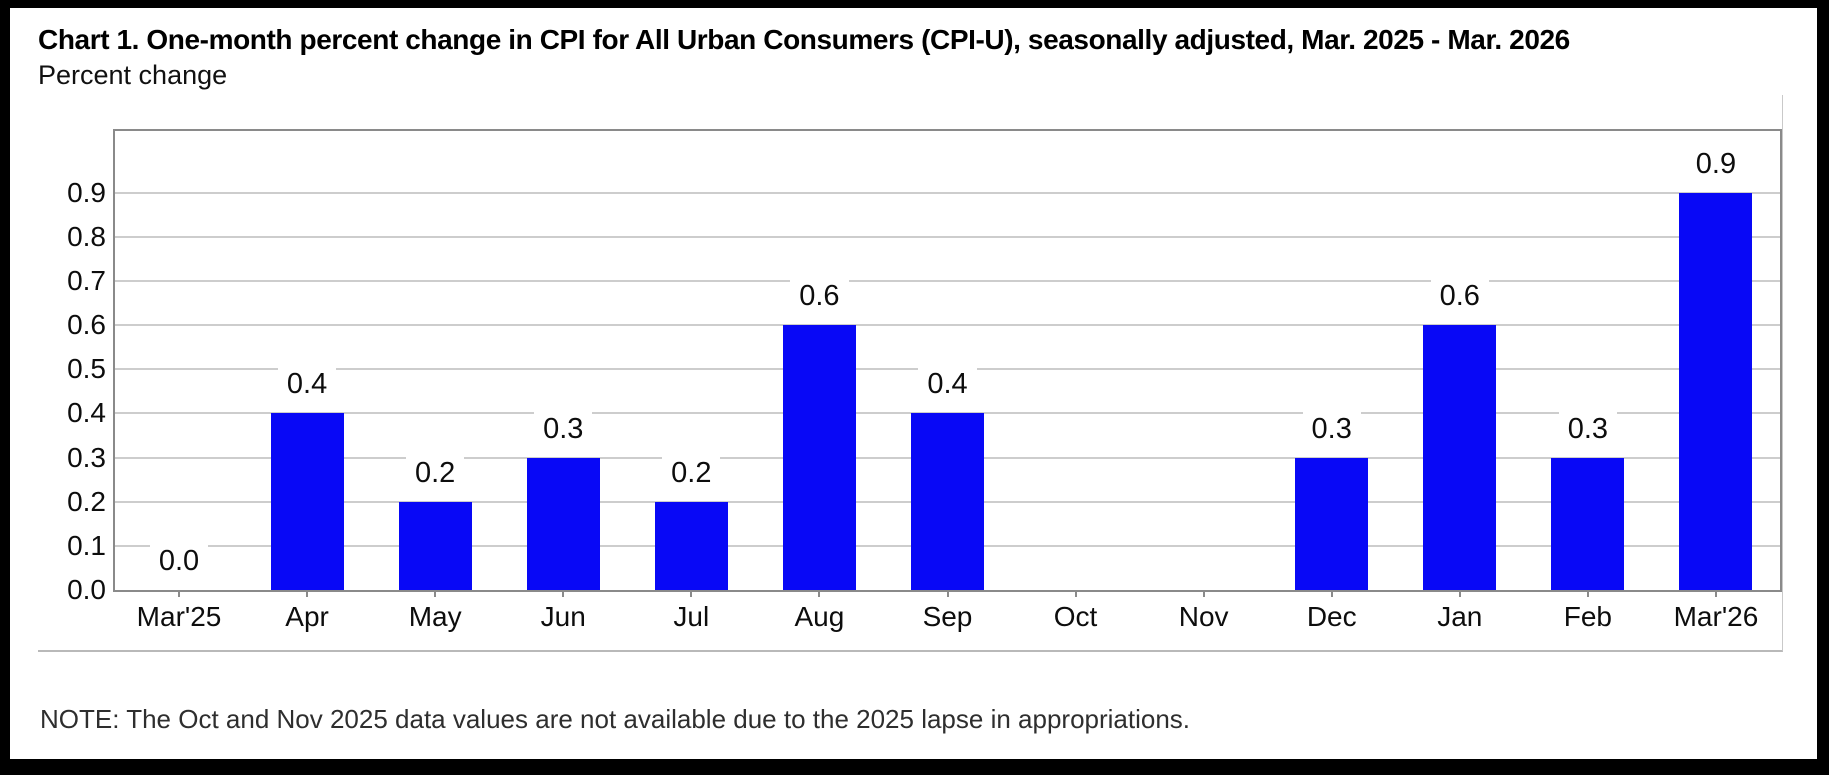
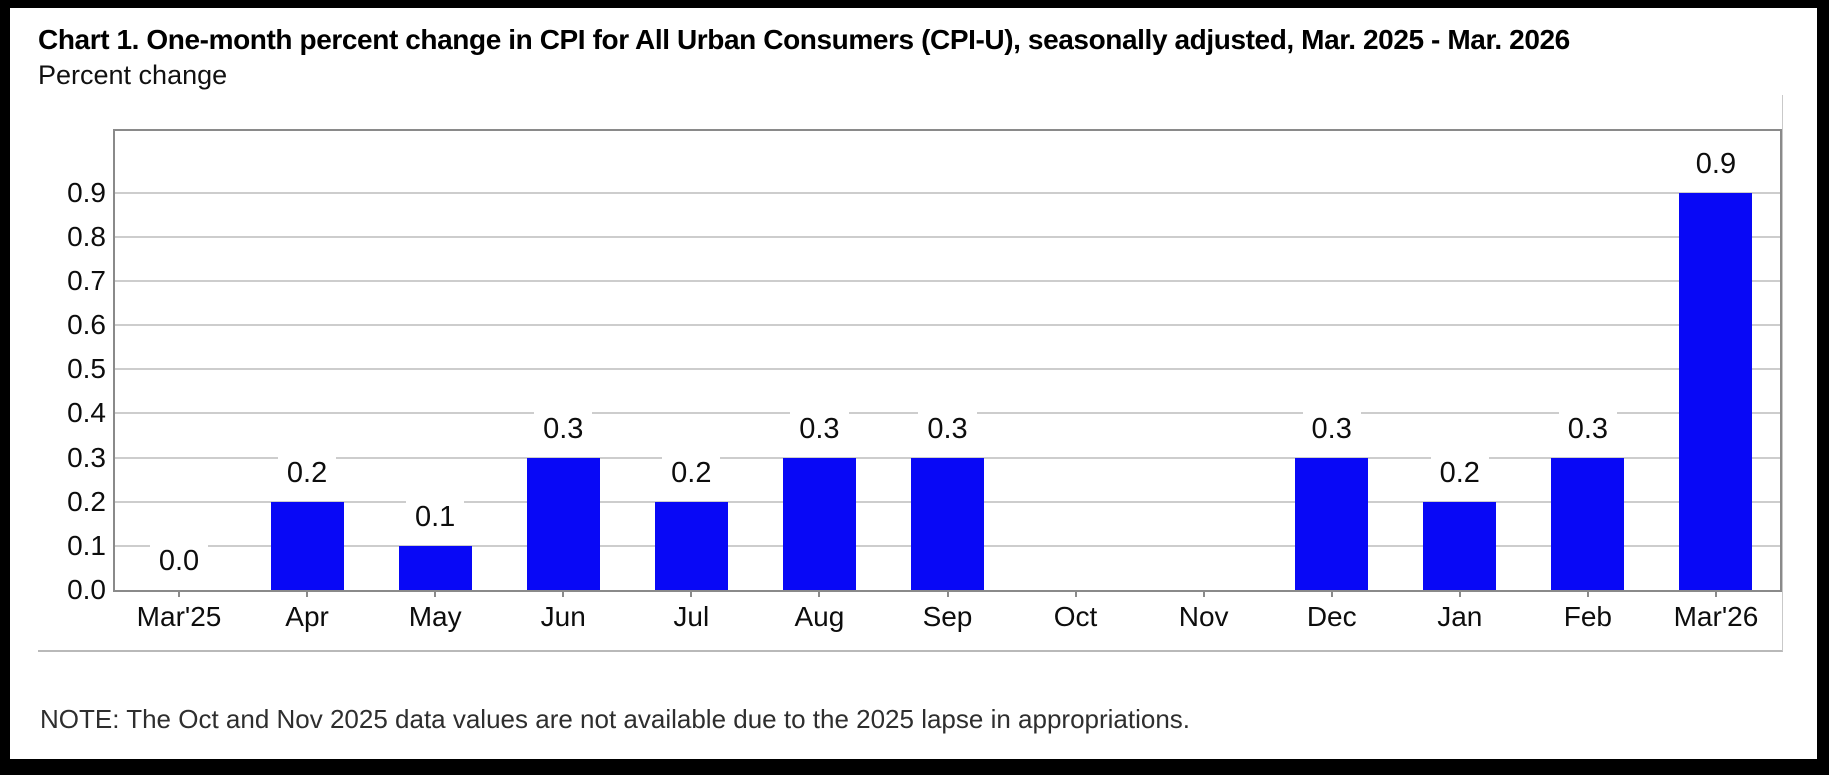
Apr: 0.4 -> 0.2
May: 0.2 -> 0.1
Aug: 0.6 -> 0.3
Sep: 0.4 -> 0.3
Jan: 0.6 -> 0.2
